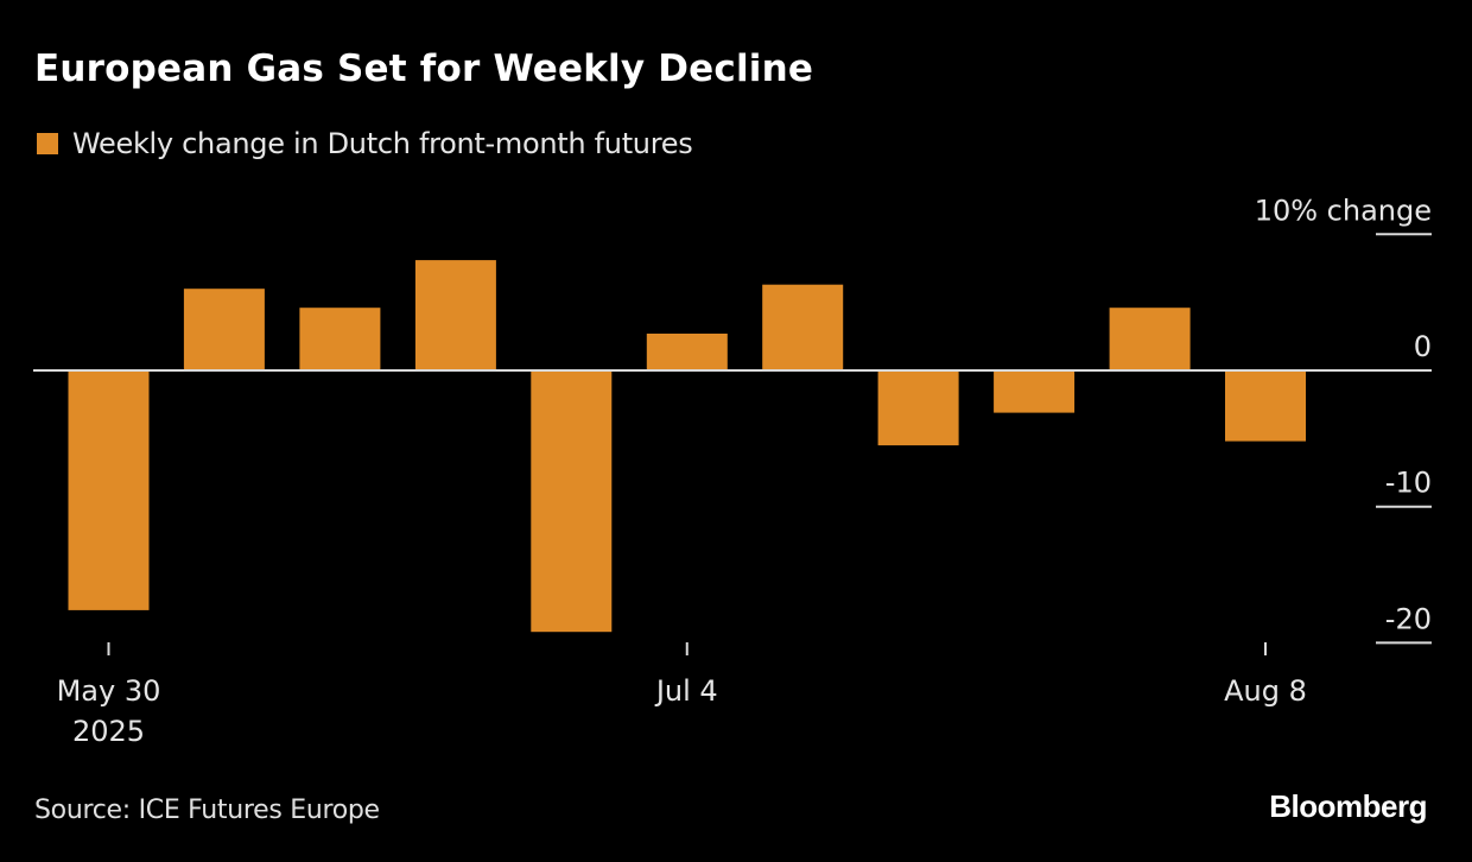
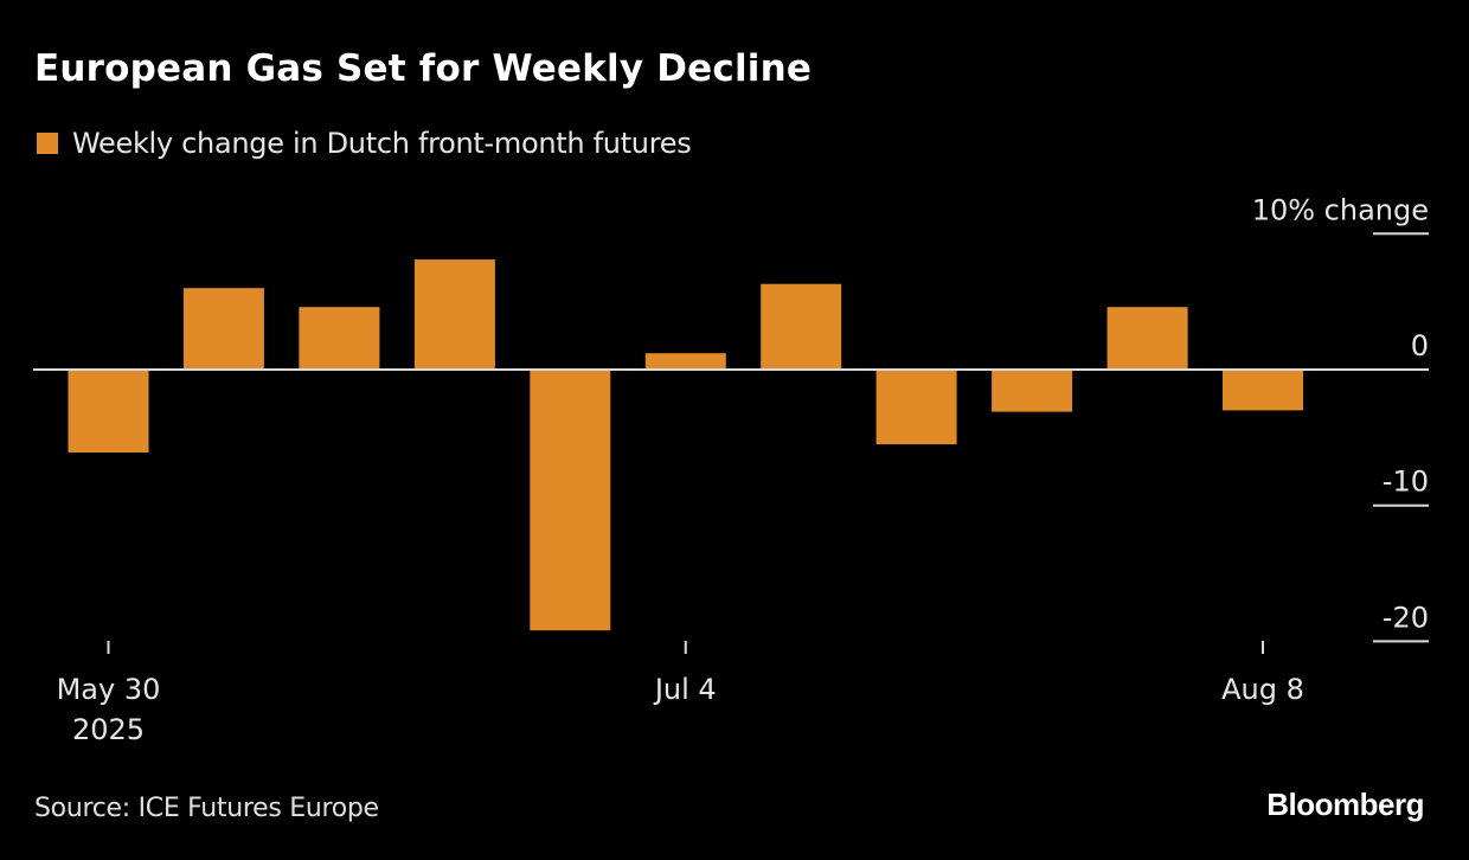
May 30: -17.6 -> -6.1
Jul 4: 2.7 -> 1.2
Aug 8: -5.2 -> -3.0
